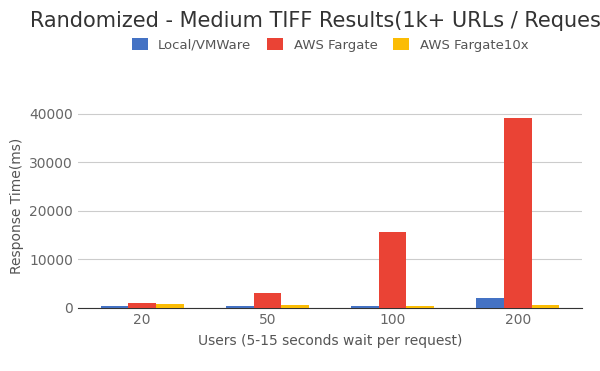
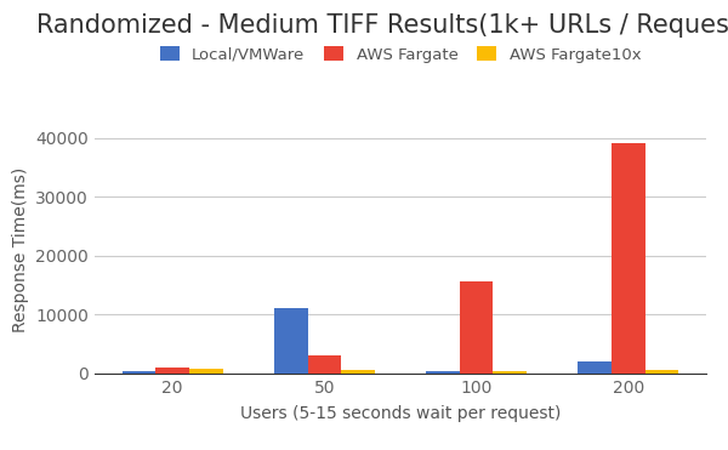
Local/VMWare/50: 400 -> 11000
